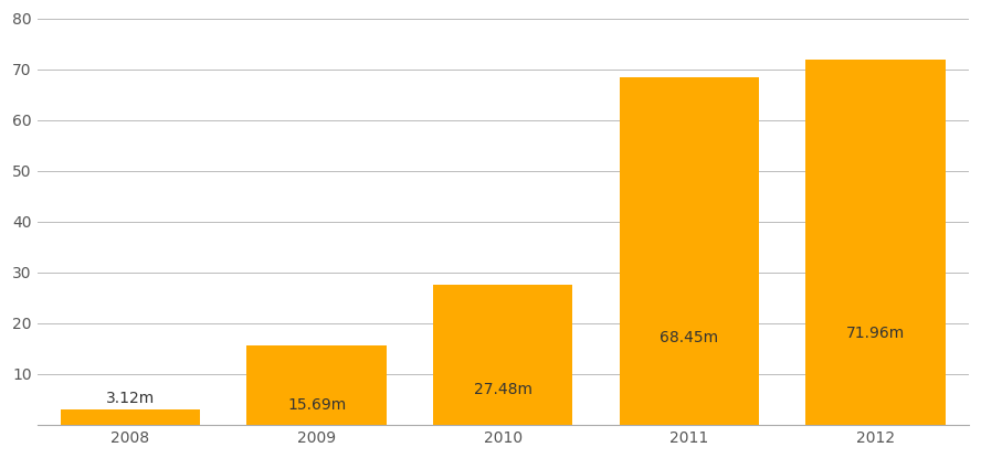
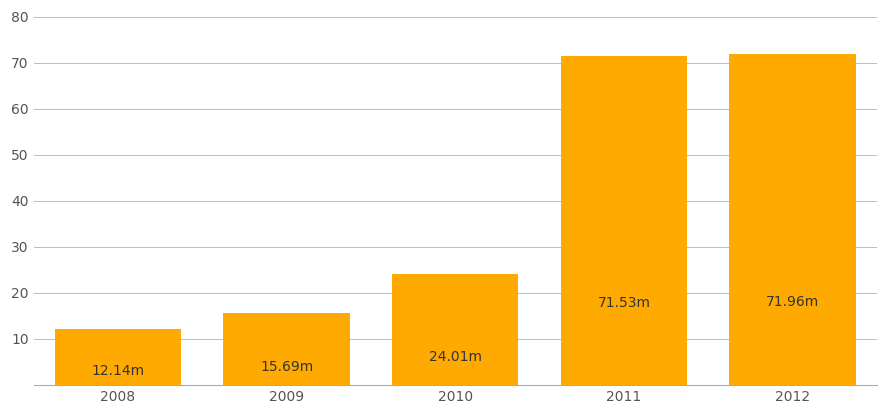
2008: 3.12m -> 12.14m
2010: 27.48m -> 24.01m
2011: 68.45m -> 71.53m
